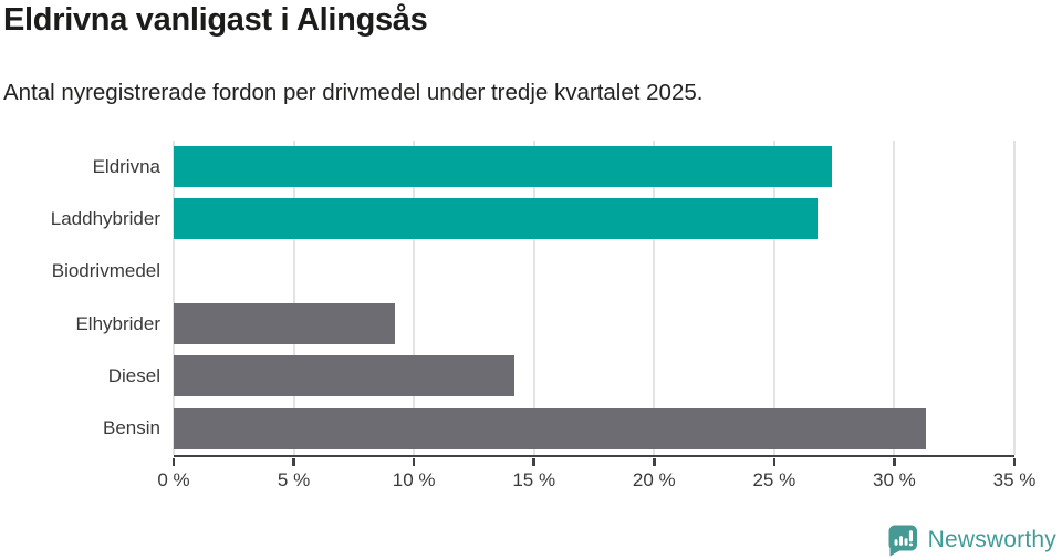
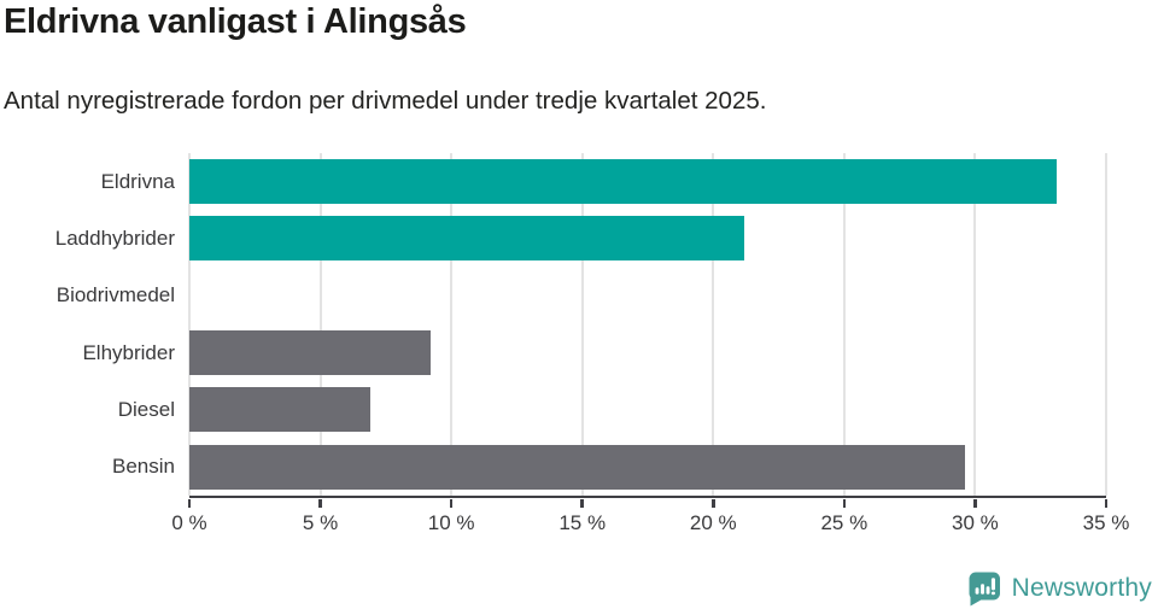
Eldrivna: 27.4% -> 33.1%
Laddhybrider: 26.8% -> 21.2%
Diesel: 14.2% -> 6.9%
Bensin: 31.3% -> 29.6%
